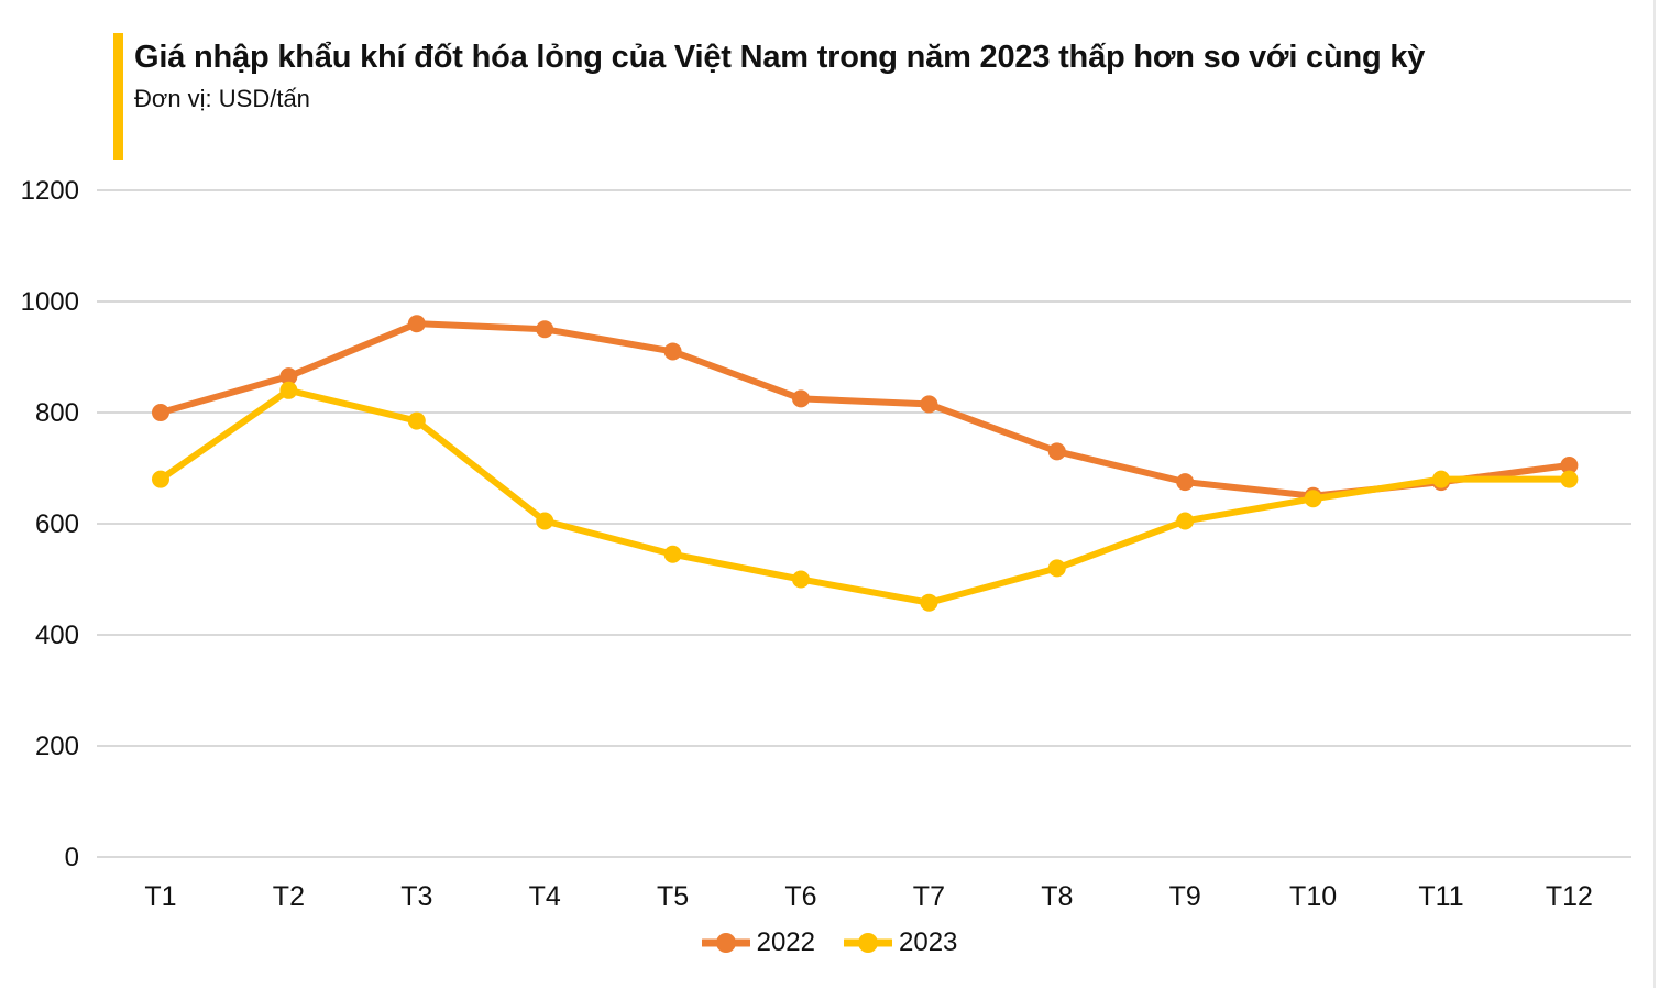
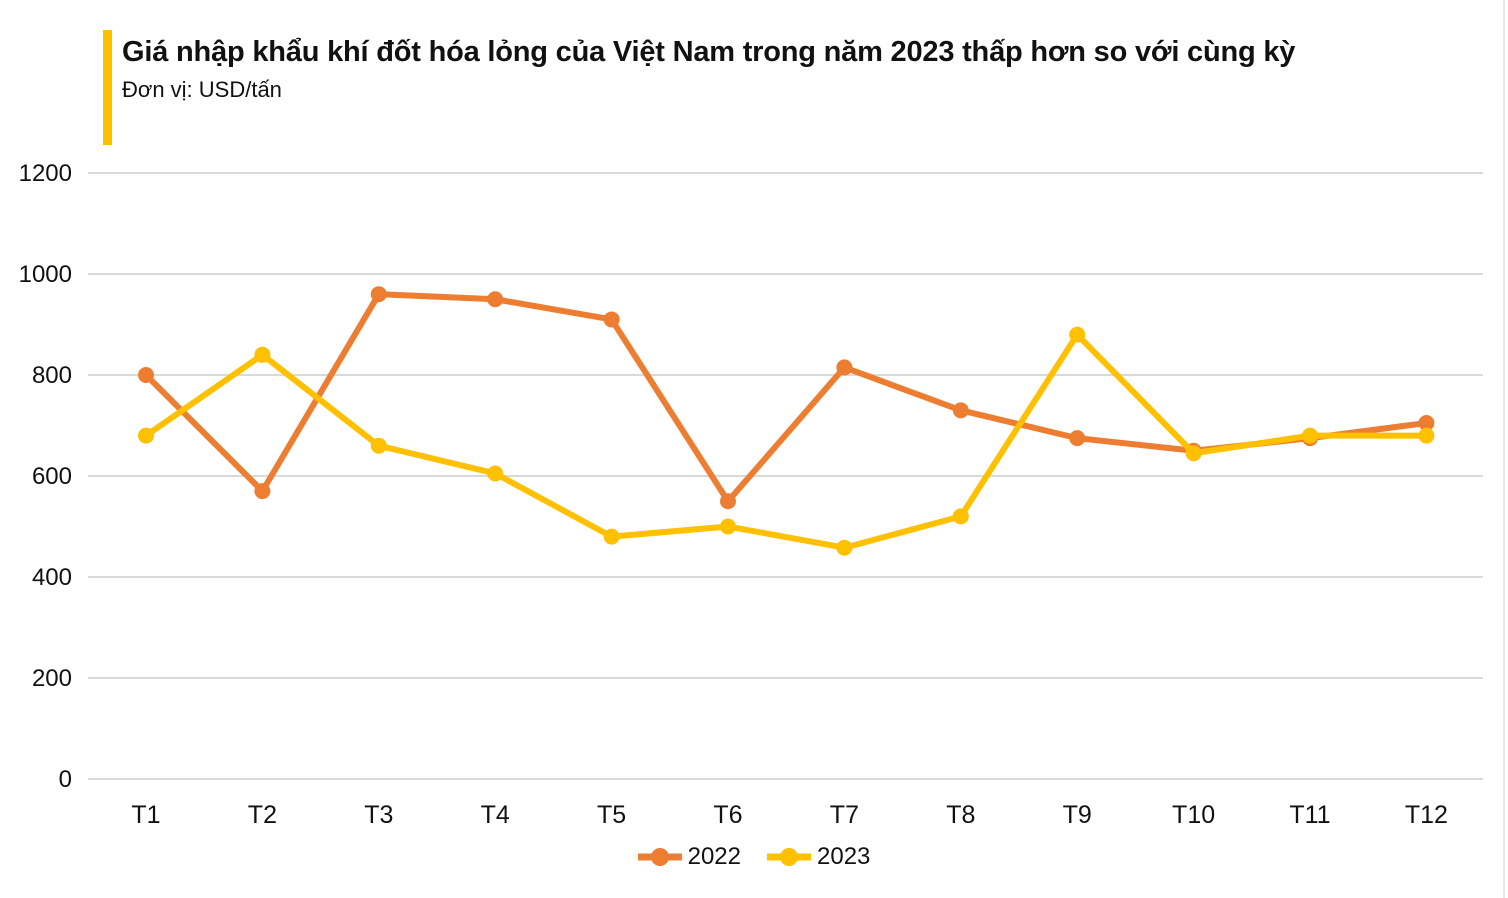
2022/T2: 860 -> 570
2023/T3: 780 -> 660
2023/T5: 540 -> 480
2022/T6: 820 -> 550
2023/T9: 600 -> 880
